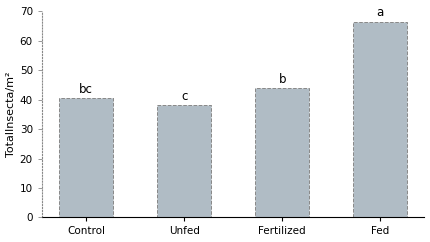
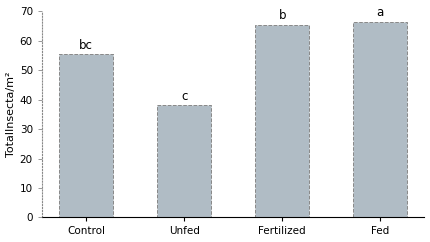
Control: 40.5 -> 55.5
Fertilized: 44.0 -> 65.5
